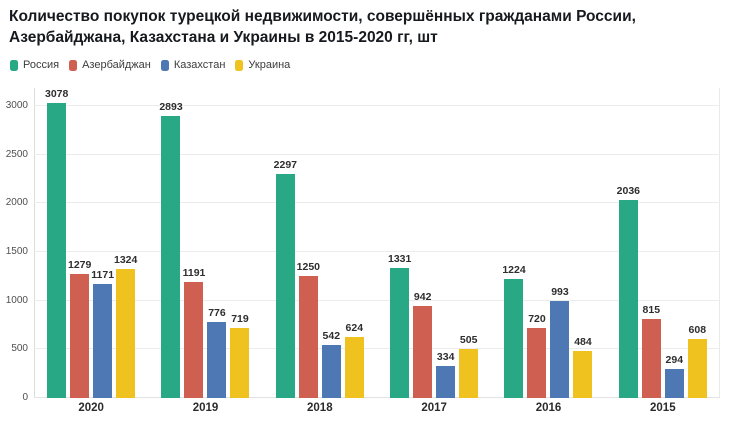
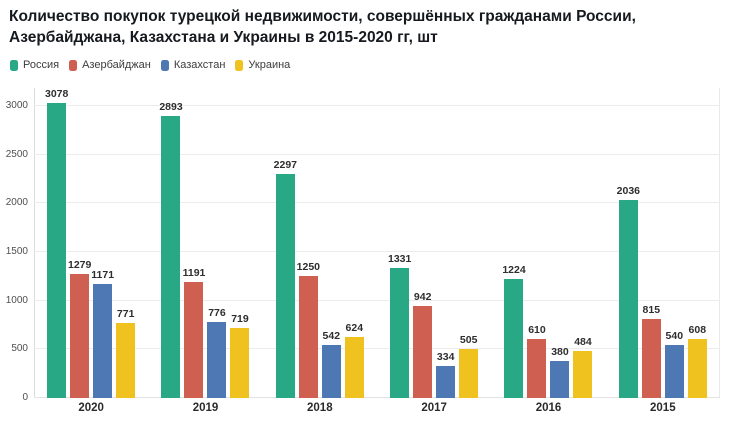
Украина/2020: 1324 -> 771
Азербайджан/2016: 720 -> 610
Казахстан/2016: 993 -> 380
Казахстан/2015: 294 -> 540
